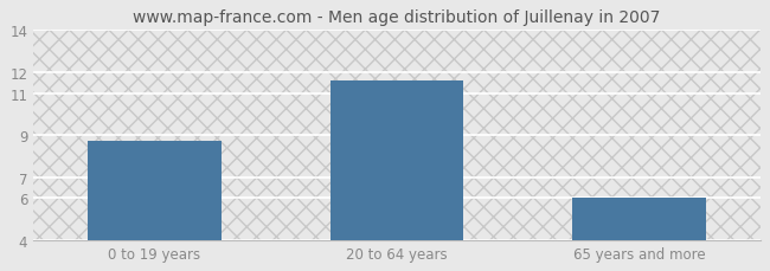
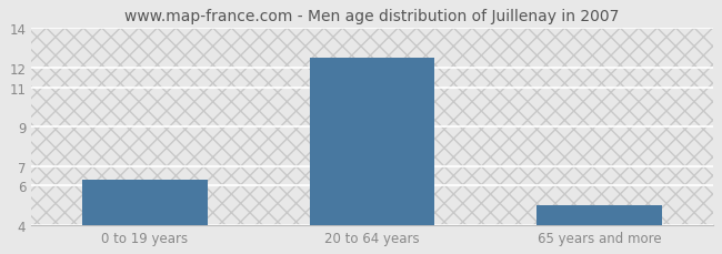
0 to 19 years: 8.7 -> 6.3
20 to 64 years: 11.6 -> 12.5
65 years and more: 6.0 -> 5.0
